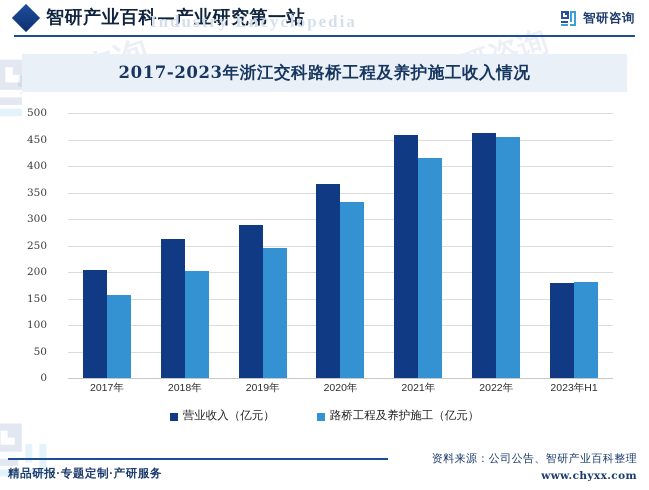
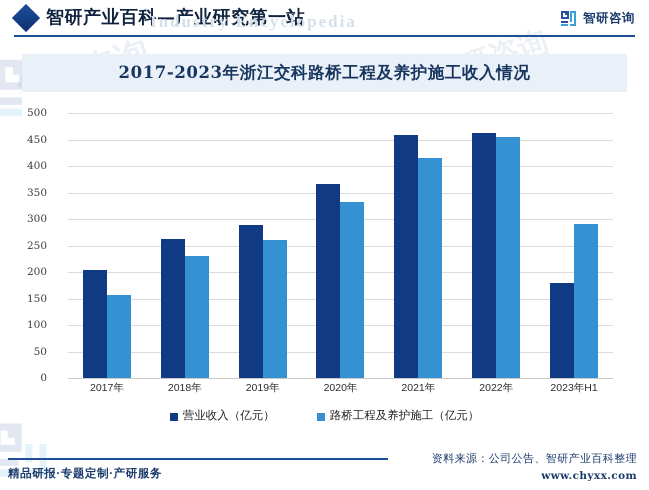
路桥工程及养护施工（亿元）/2018年: 200 -> 230
路桥工程及养护施工（亿元）/2019年: 240 -> 260
路桥工程及养护施工（亿元）/2023年H1: 180 -> 290
